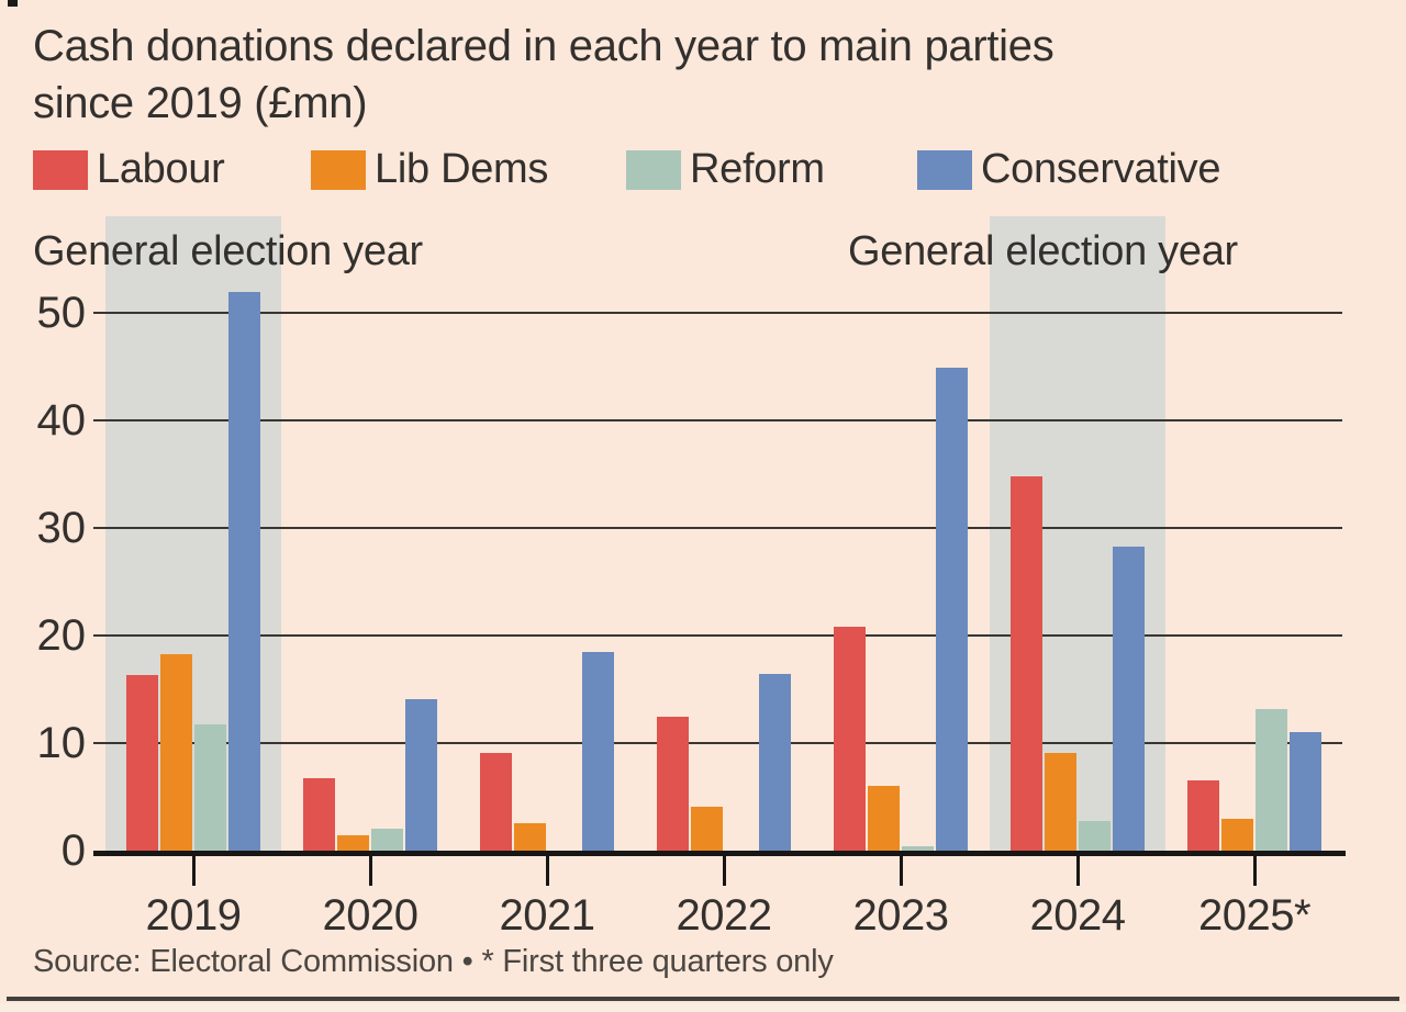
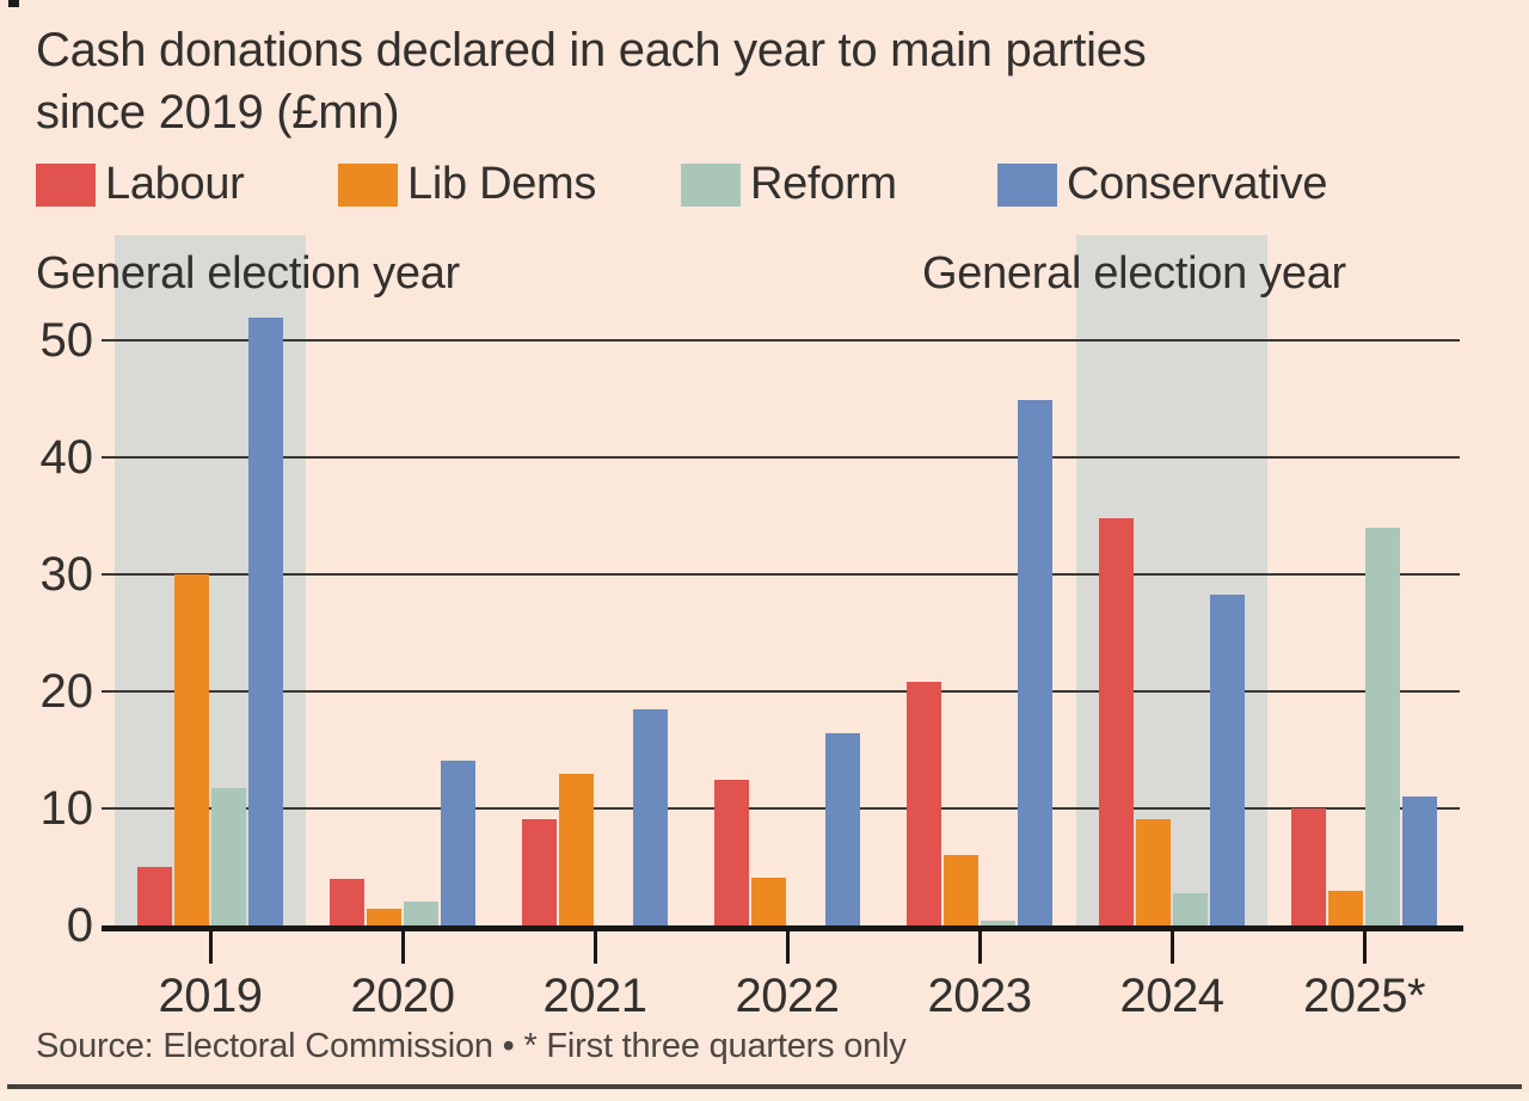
Labour/2019: 16 -> 5
Lib Dems/2019: 18 -> 30
Labour/2020: 7 -> 4
Lib Dems/2021: 3 -> 13
Labour/2025*: 6 -> 10
Reform/2025*: 13 -> 34
